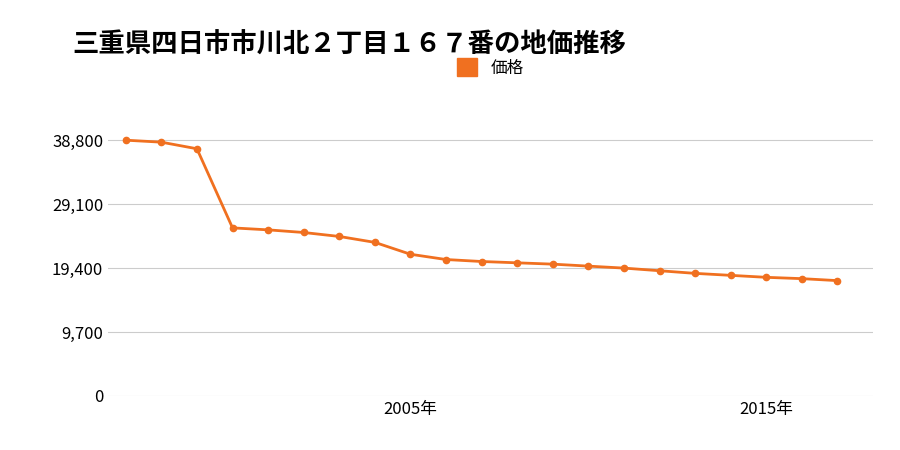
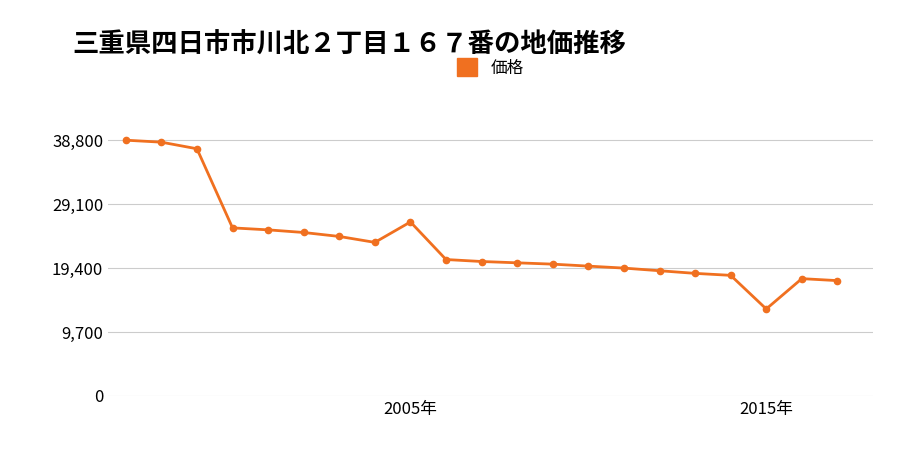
2005年: 21,500 -> 26,400
2015年: 18,000 -> 13,200
